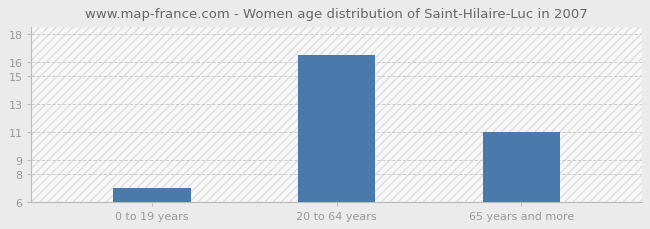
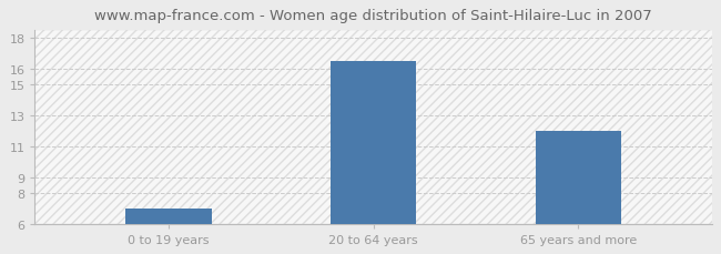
65 years and more: 11.0 -> 12.0
